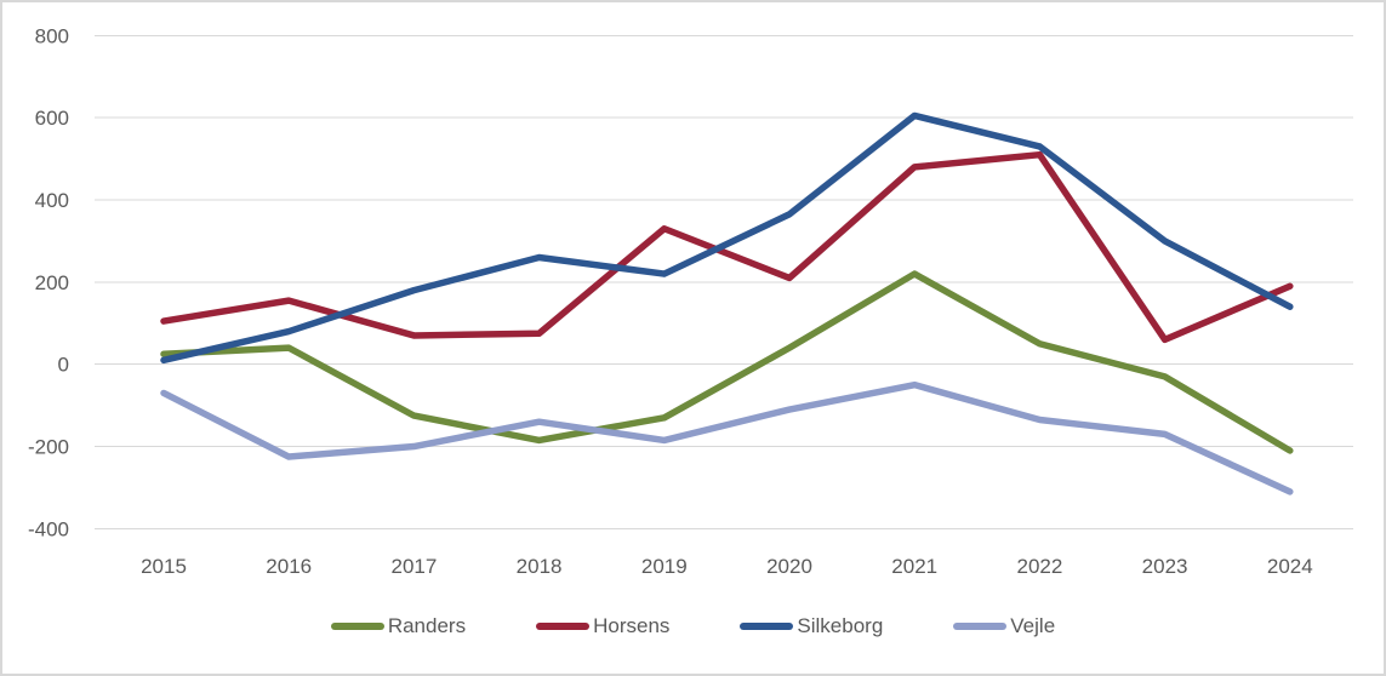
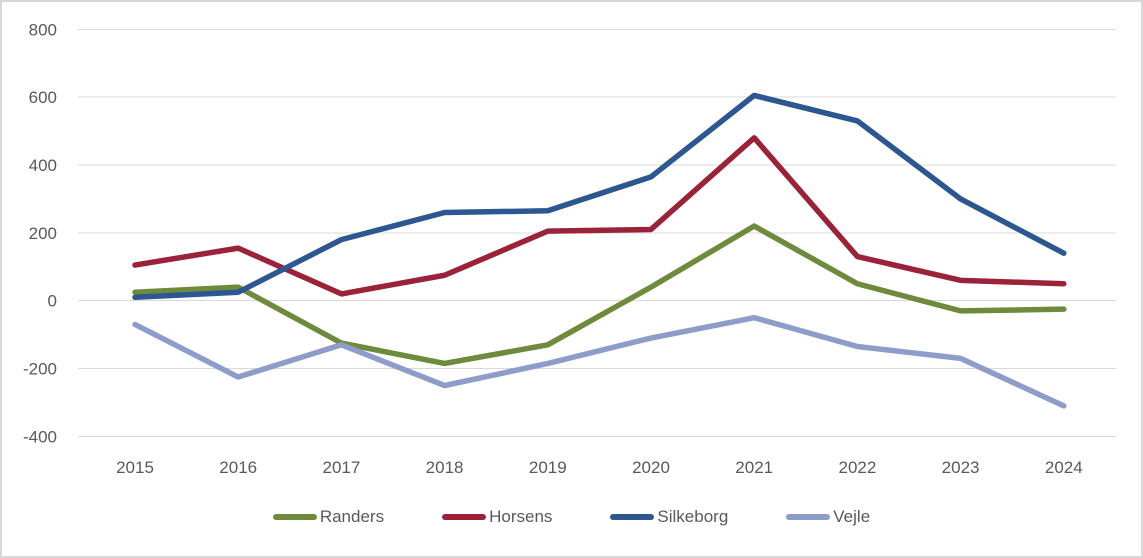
Silkeborg/2016: 80 -> 20
Horsens/2017: 70 -> 20
Vejle/2017: -200 -> -130
Vejle/2018: -140 -> -250
Horsens/2019: 330 -> 200
Silkeborg/2019: 220 -> 260
Horsens/2022: 510 -> 130
Randers/2024: -210 -> -20
Horsens/2024: 190 -> 50
